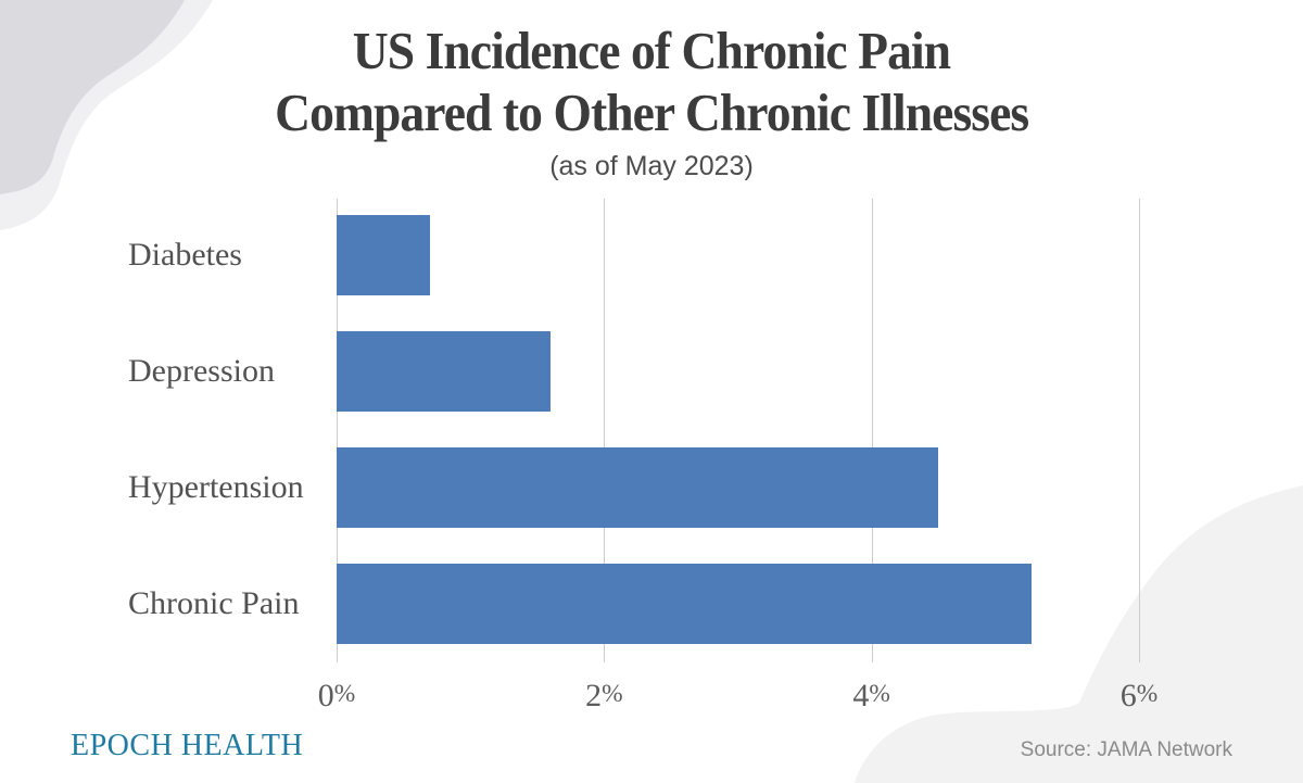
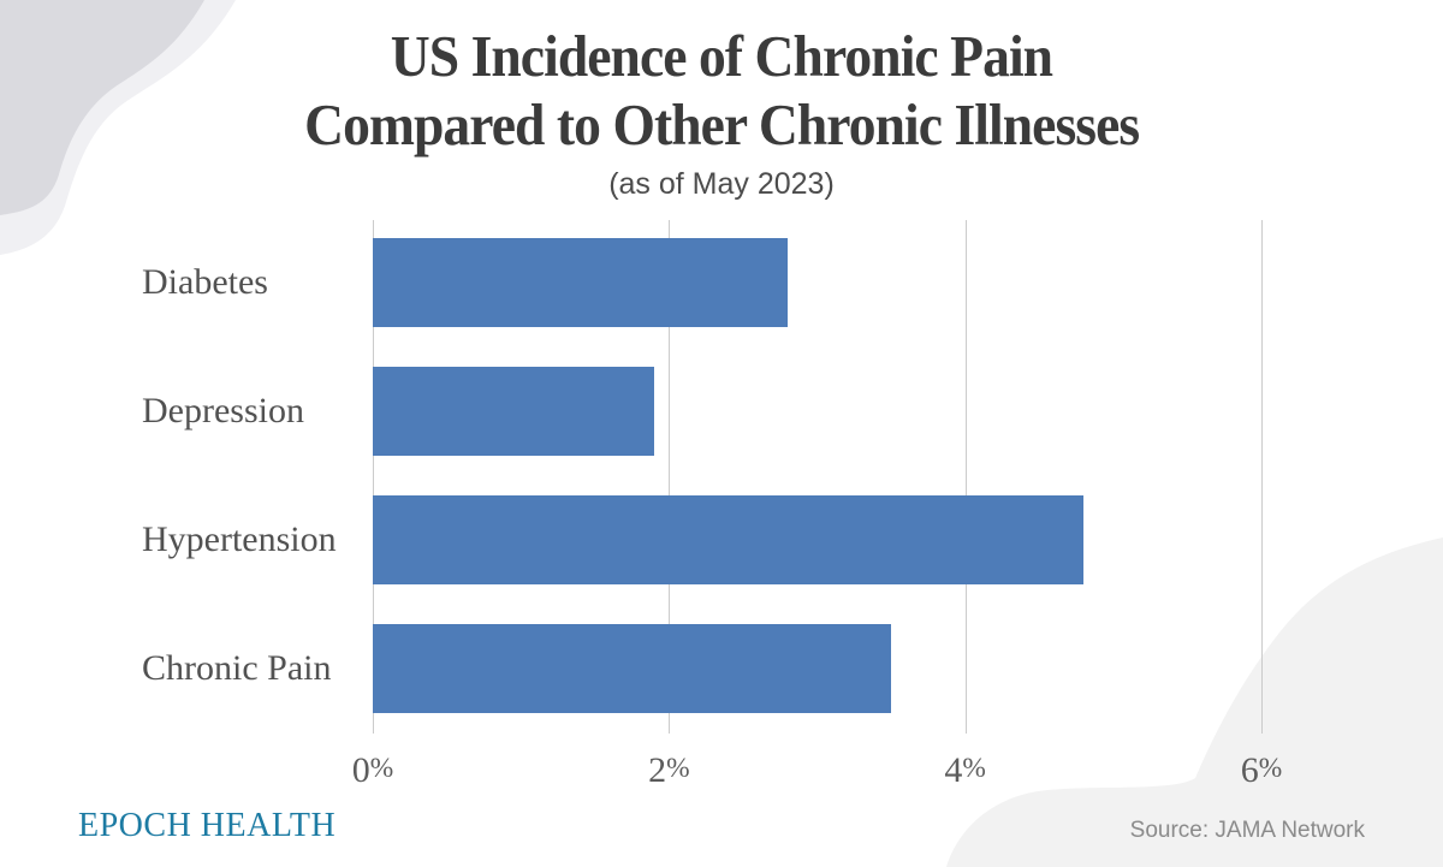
Diabetes: 0.7 -> 2.8
Depression: 1.6 -> 1.9
Hypertension: 4.5 -> 4.8
Chronic Pain: 5.2 -> 3.5
